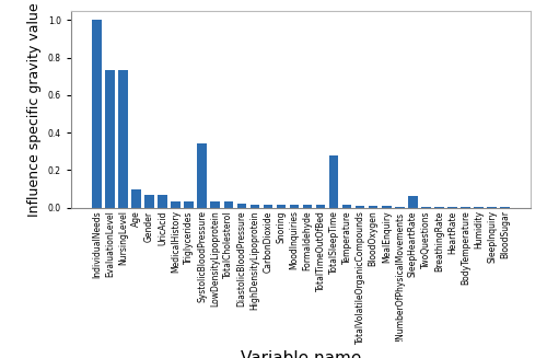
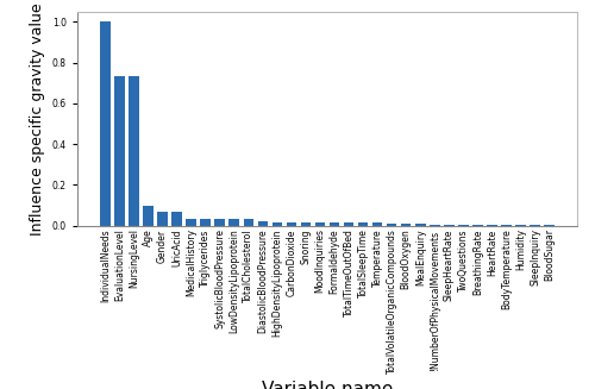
SystolicBloodPressure: 0.34 -> 0.03
TotalSleepTime: 0.28 -> 0.01
SleepHeartRate: 0.06 -> 0.01
